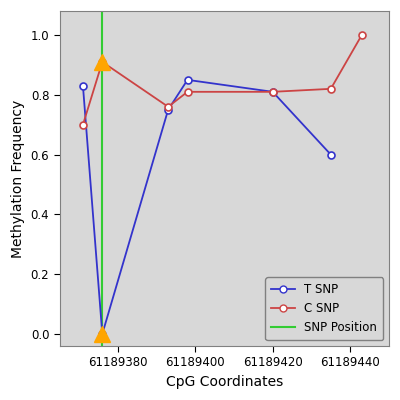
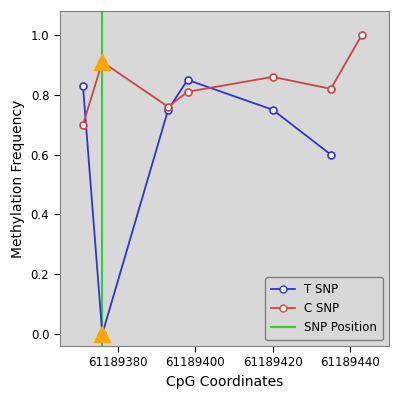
T SNP/61189420: 0.81 -> 0.75
C SNP/61189420: 0.81 -> 0.86
